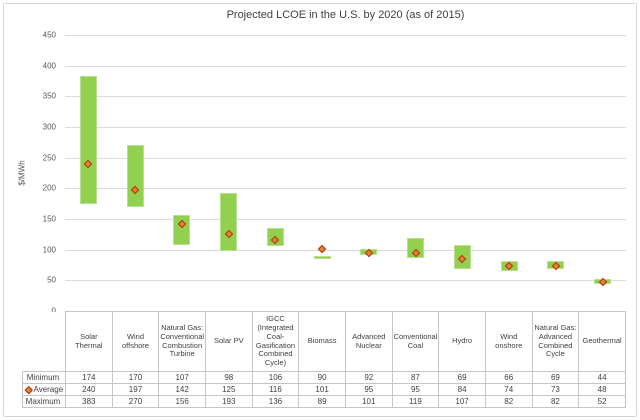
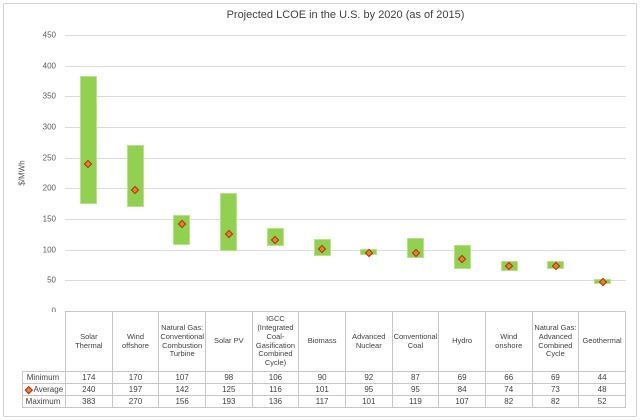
Maximum/Biomass: 89 -> 117
